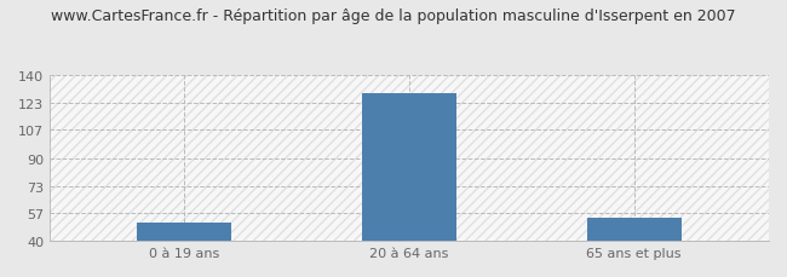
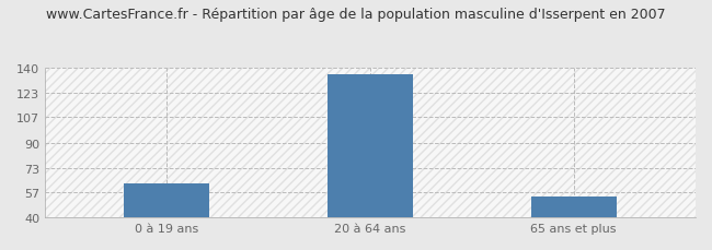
0 à 19 ans: 51 -> 63
20 à 64 ans: 129 -> 136
